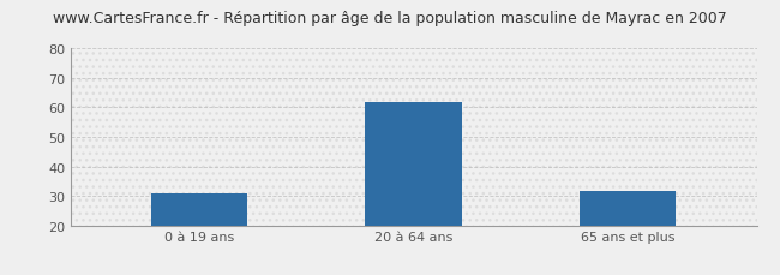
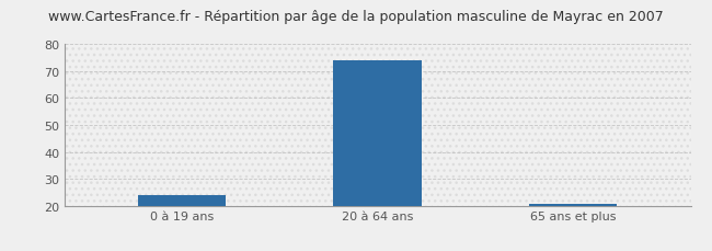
0 à 19 ans: 31.0 -> 24.0
20 à 64 ans: 62.0 -> 74.0
65 ans et plus: 31.5 -> 20.5
